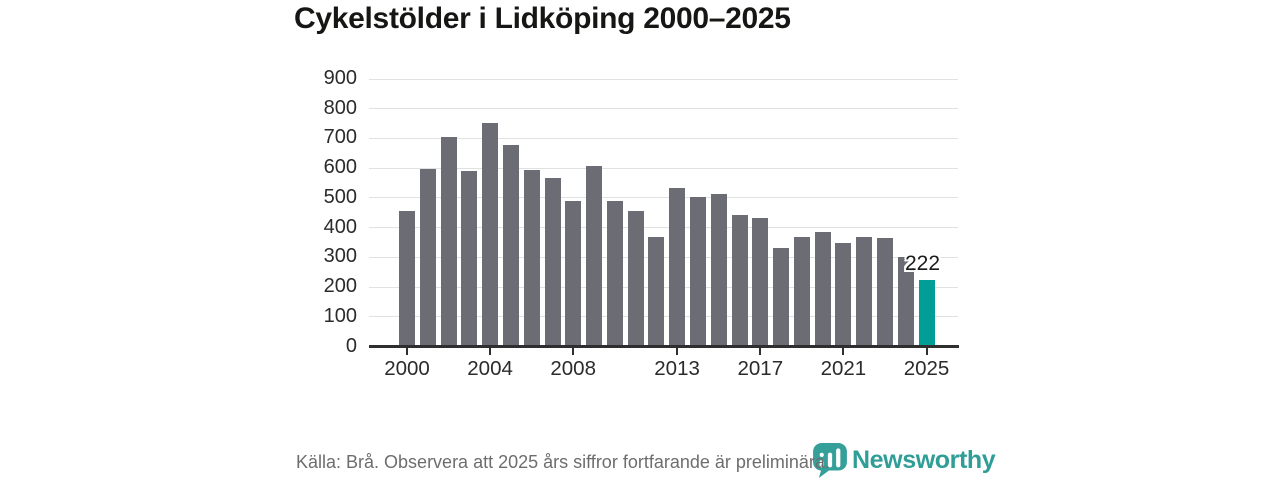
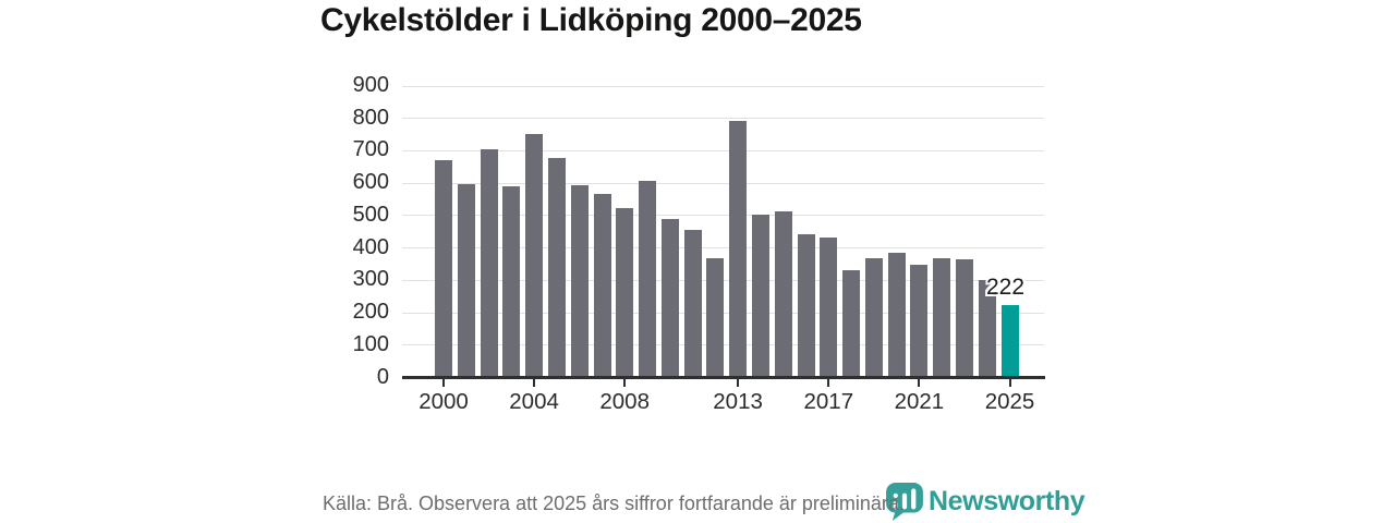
2000: 460 -> 670
2008: 490 -> 520
2013: 530 -> 790
